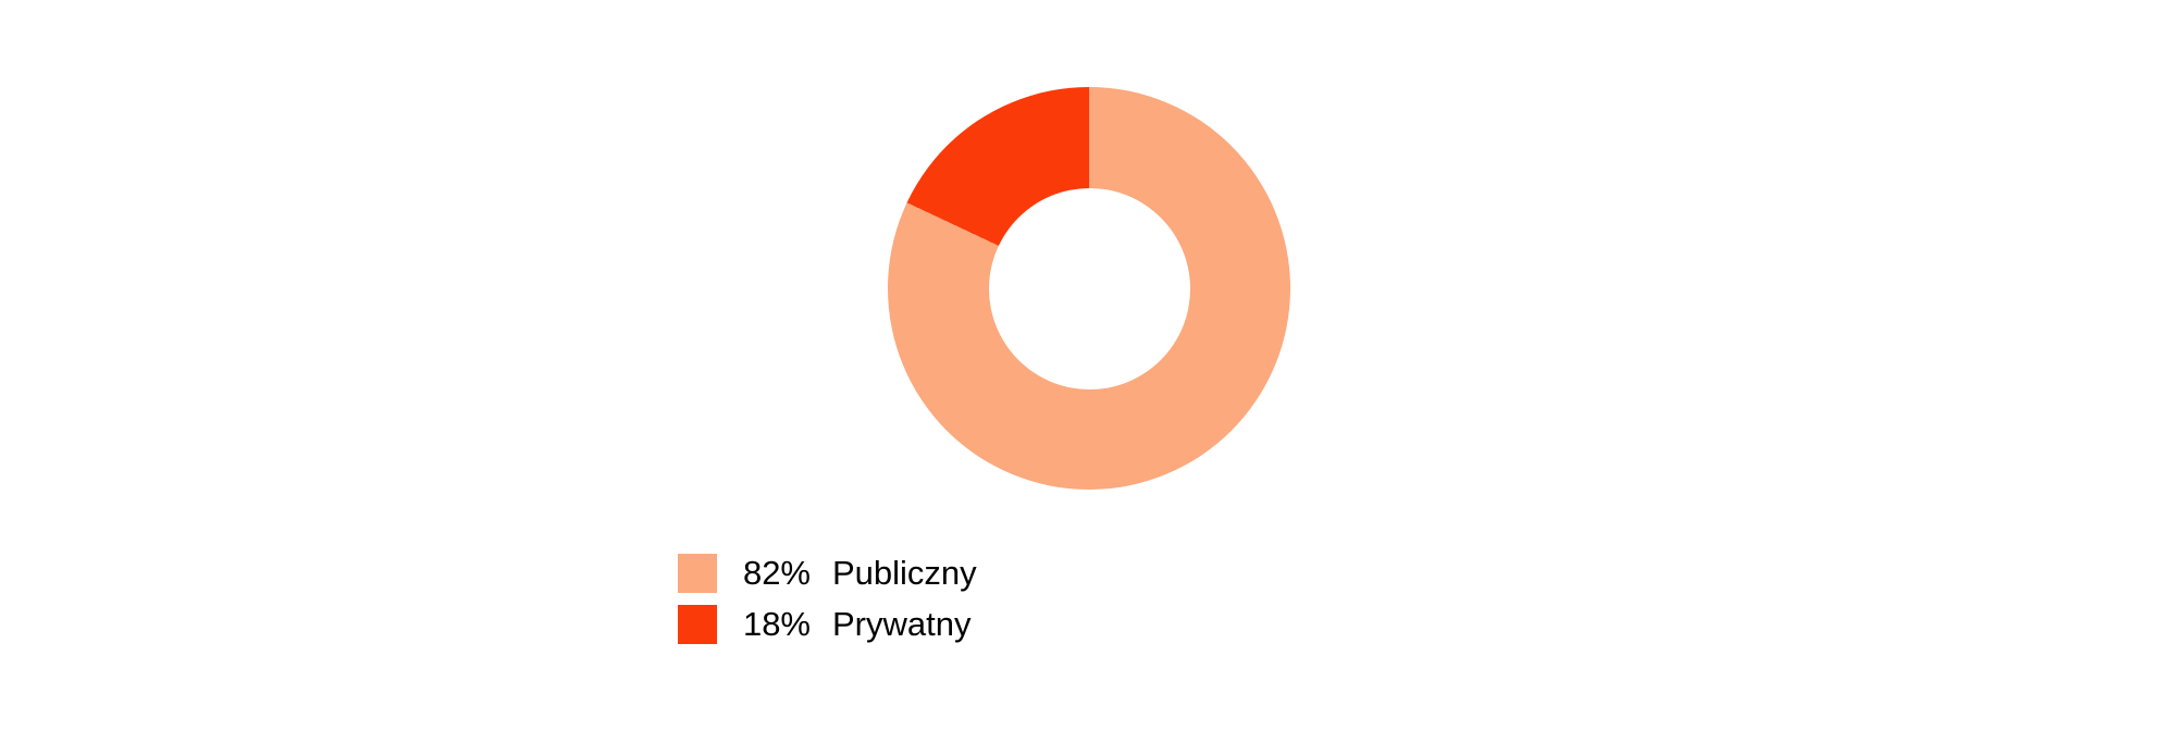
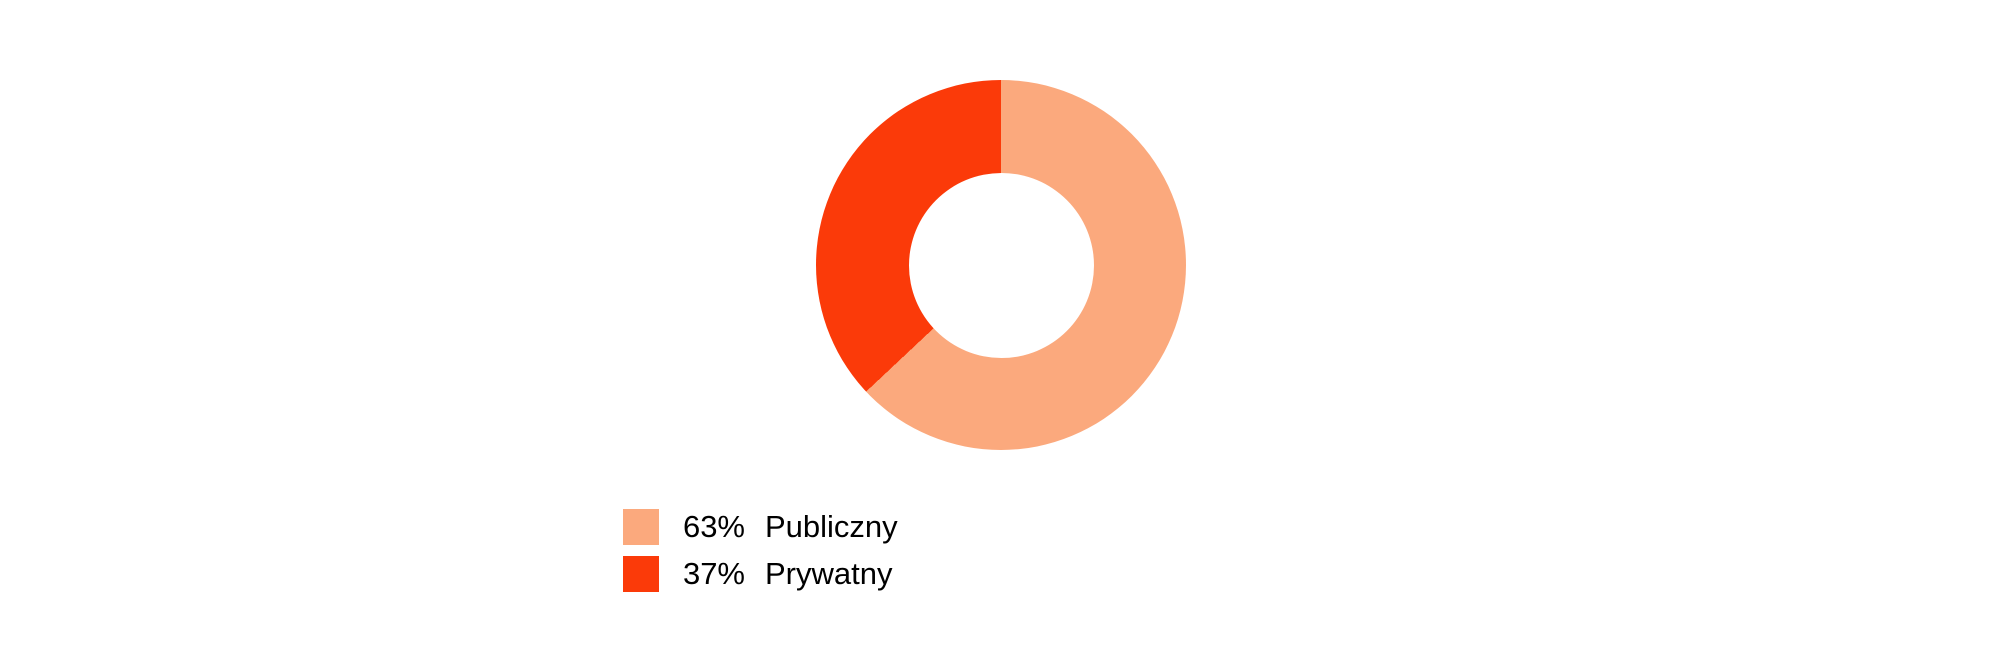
Publiczny: 82% -> 63%
Prywatny: 18% -> 37%
